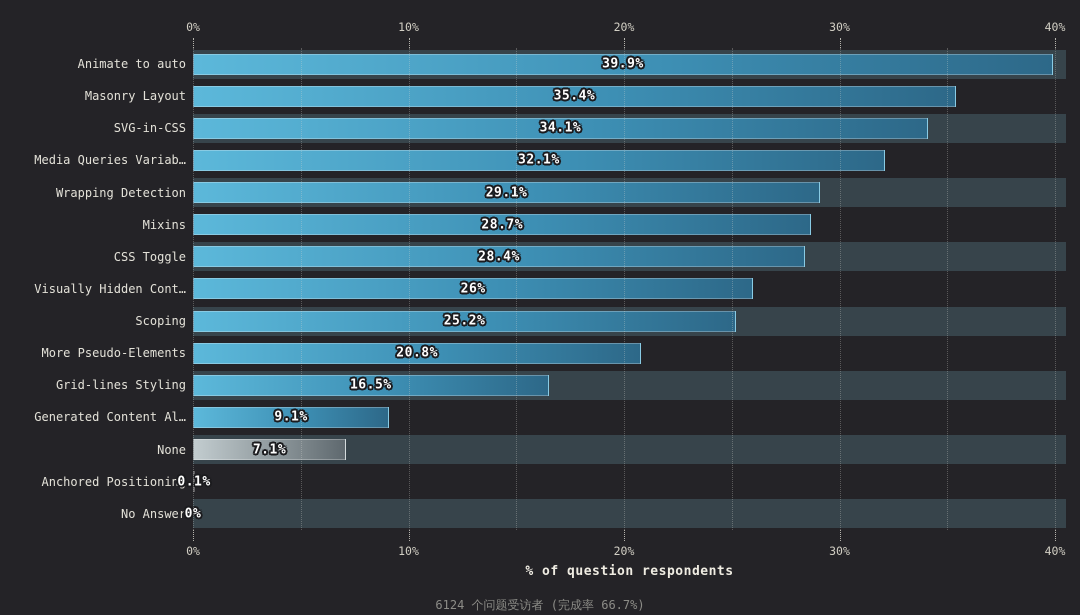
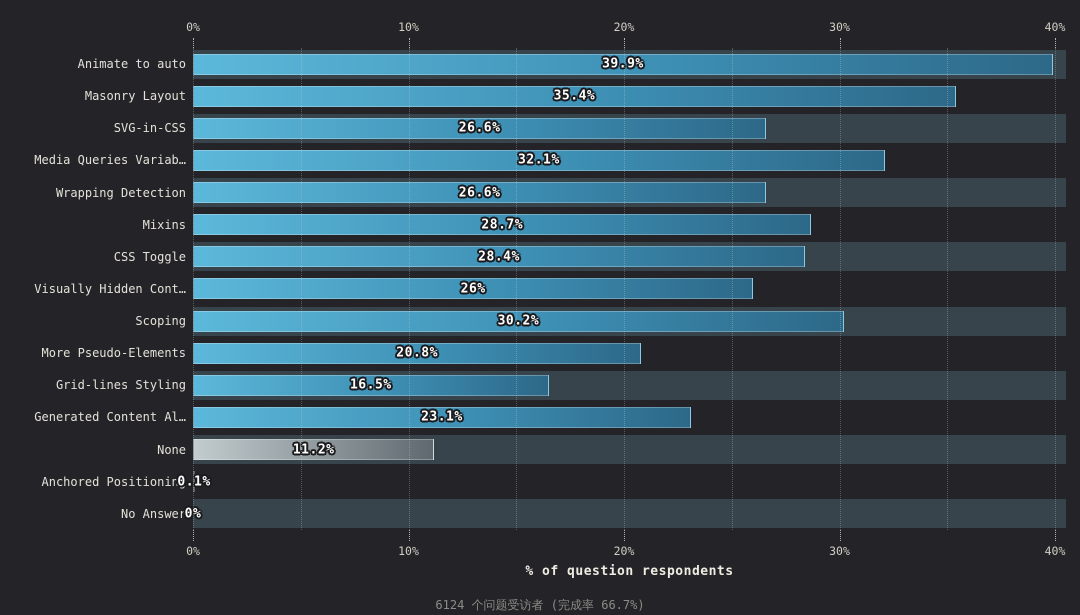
SVG-in-CSS: 34.1% -> 26.6%
Wrapping Detection: 29.1% -> 26.6%
Scoping: 25.2% -> 30.2%
Generated Content Al…: 9.1% -> 23.1%
None: 7.1% -> 11.2%
